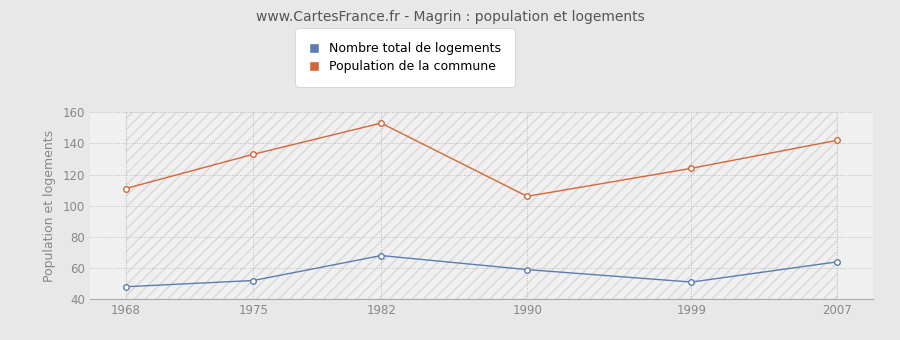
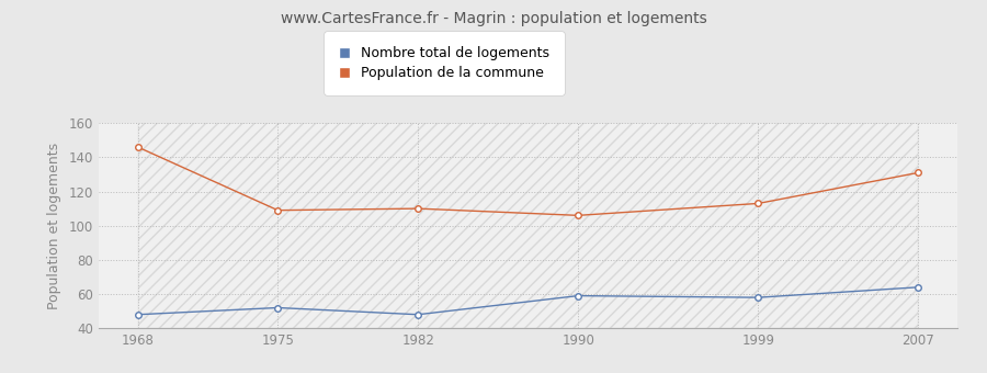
Population de la commune/1968: 111 -> 146
Population de la commune/1975: 133 -> 109
Nombre total de logements/1982: 68 -> 48
Population de la commune/1982: 153 -> 110
Nombre total de logements/1999: 51 -> 58
Population de la commune/1999: 124 -> 113
Population de la commune/2007: 142 -> 131
